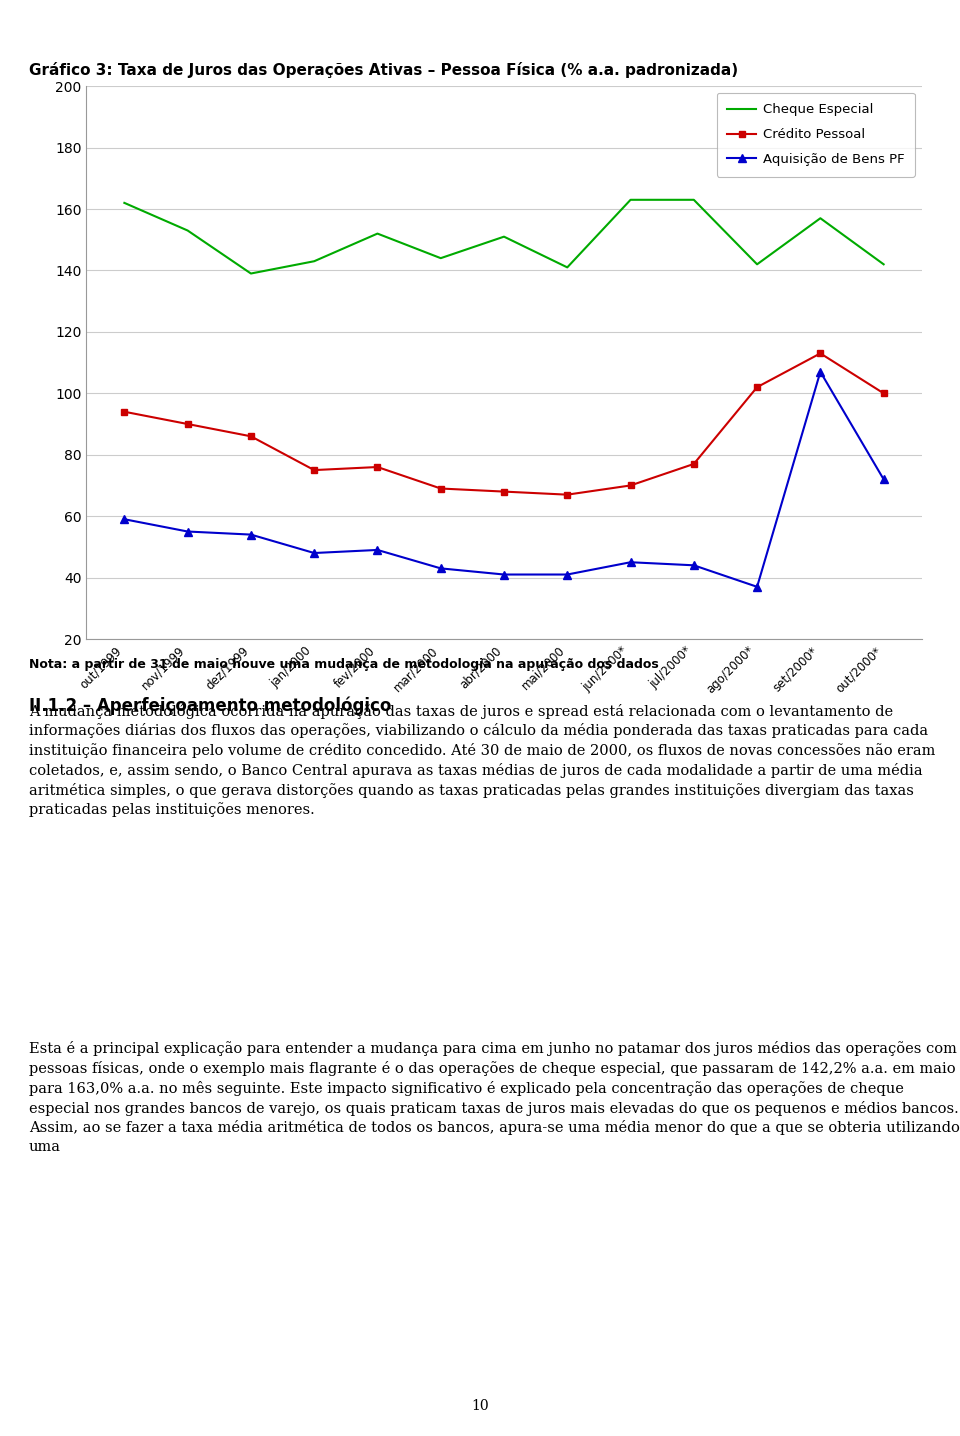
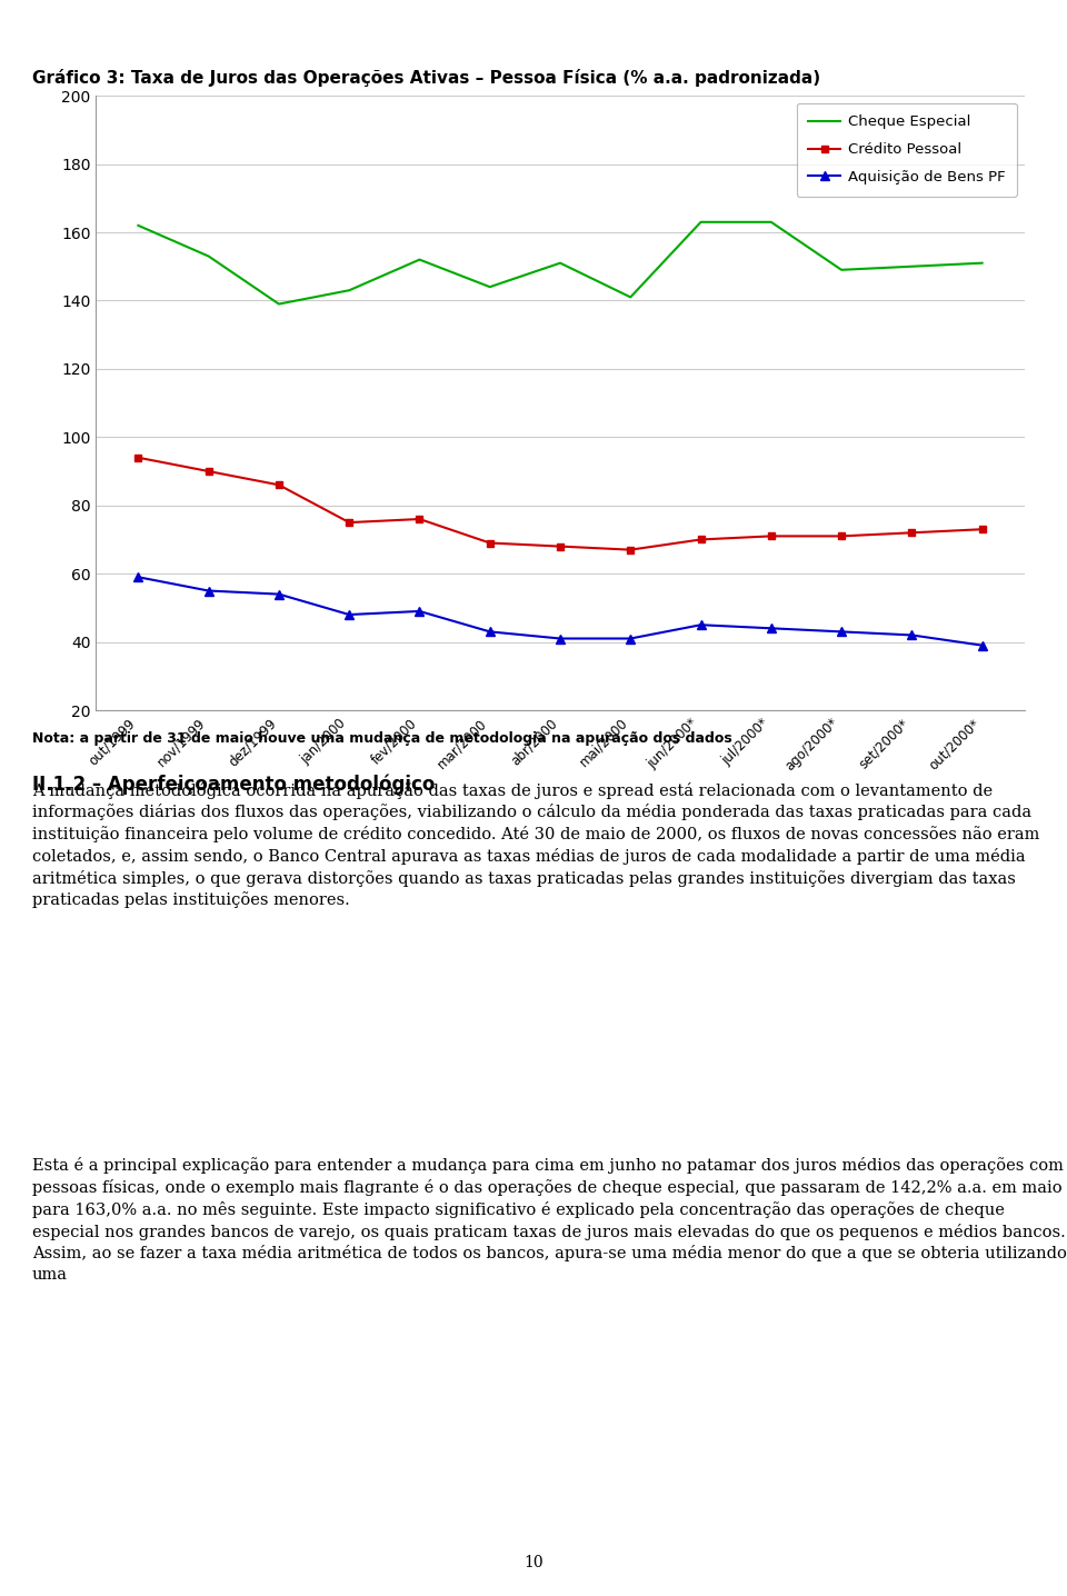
Crédito Pessoal/jul/2000*: 77 -> 71
Cheque Especial/ago/2000*: 142 -> 149
Crédito Pessoal/ago/2000*: 102 -> 71
Aquisição de Bens PF/ago/2000*: 37 -> 43
Cheque Especial/set/2000*: 157 -> 150
Crédito Pessoal/set/2000*: 113 -> 72
Aquisição de Bens PF/set/2000*: 107 -> 42
Cheque Especial/out/2000*: 142 -> 151
Crédito Pessoal/out/2000*: 100 -> 73
Aquisição de Bens PF/out/2000*: 72 -> 39
